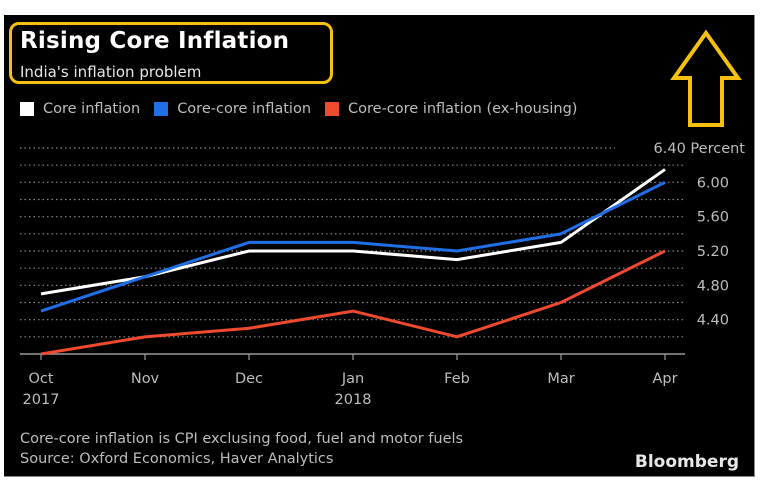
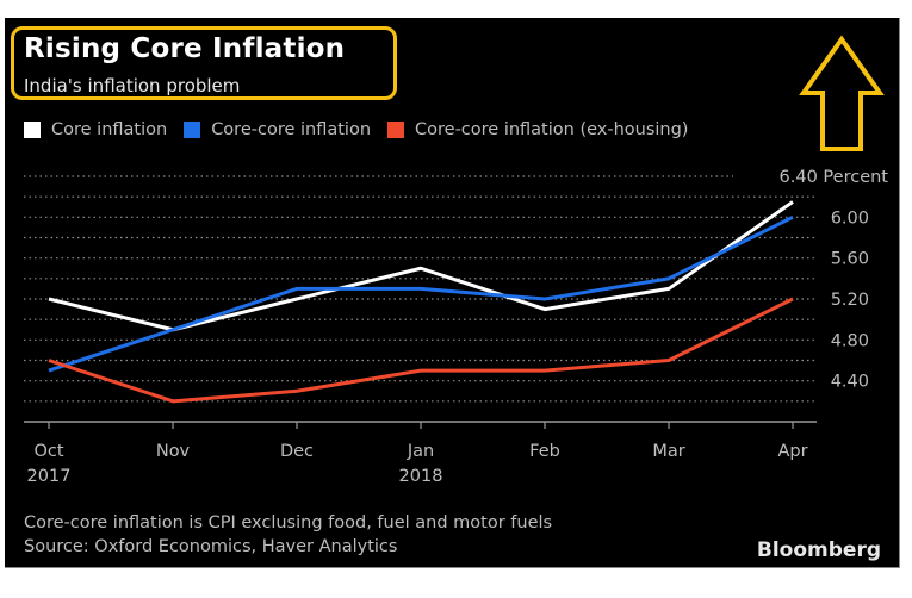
Core inflation/Oct 2017: 4.7 -> 5.2
Core-core inflation (ex-housing)/Oct 2017: 4.0 -> 4.6
Core inflation/Jan 2018: 5.2 -> 5.5
Core-core inflation (ex-housing)/Feb: 4.2 -> 4.5
